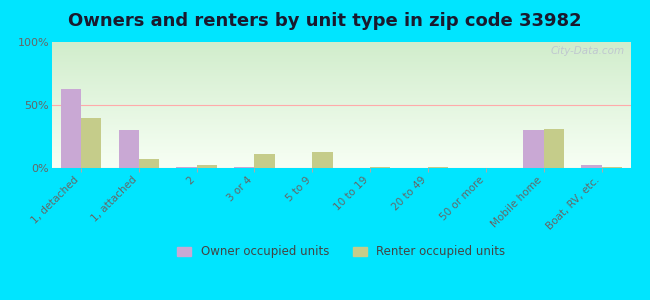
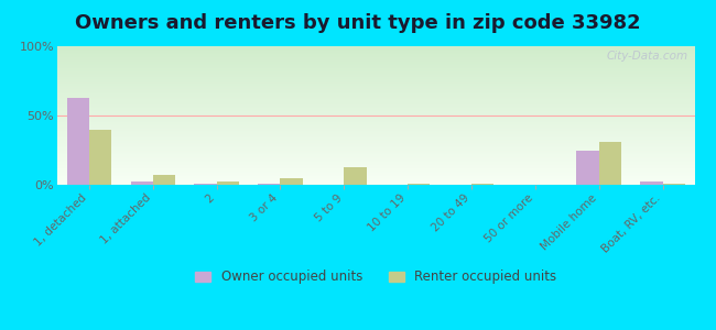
Owner occupied units/1, attached: 30% -> 2%
Renter occupied units/3 or 4: 11% -> 5%
Owner occupied units/Mobile home: 30% -> 25%
